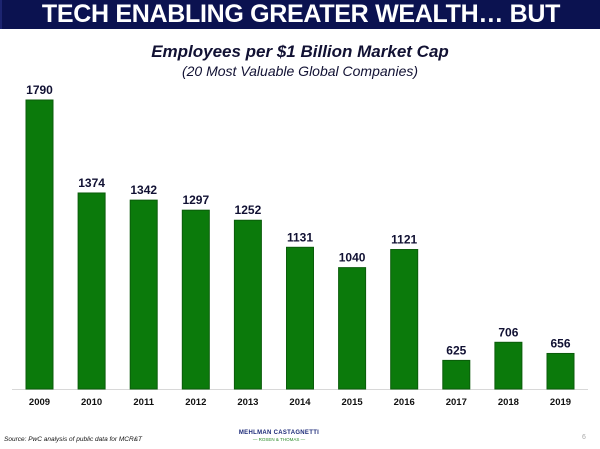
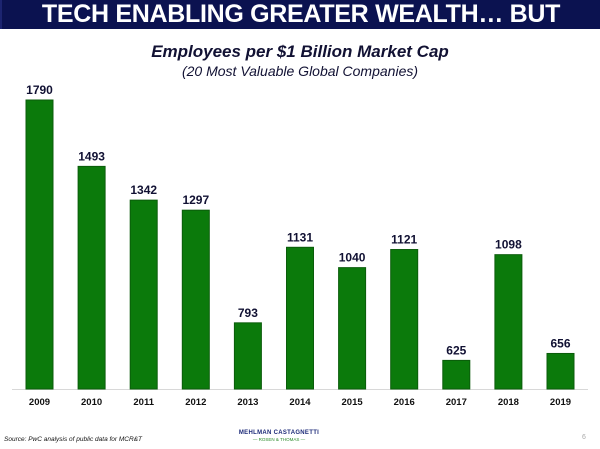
2010: 1374 -> 1493
2013: 1252 -> 793
2018: 706 -> 1098
